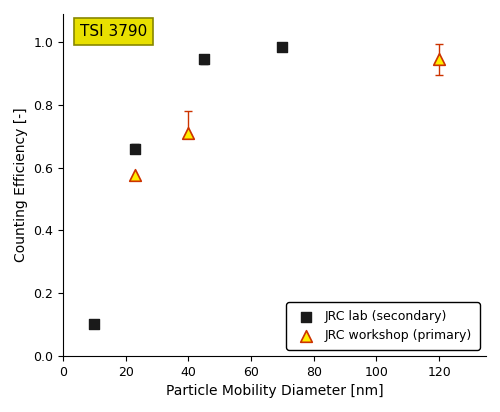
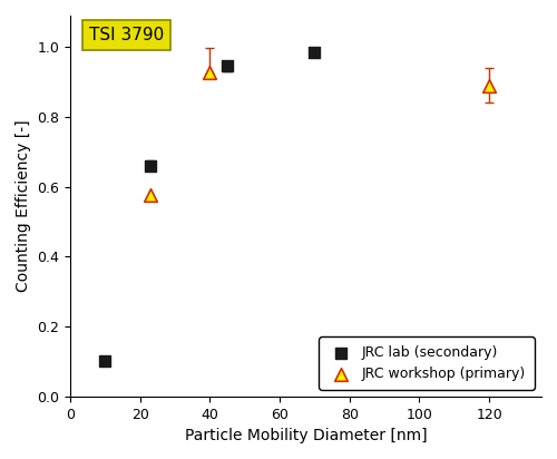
JRC workshop (primary)/40: 0.710 -> 0.928
JRC workshop (primary)/120: 0.945 -> 0.890
